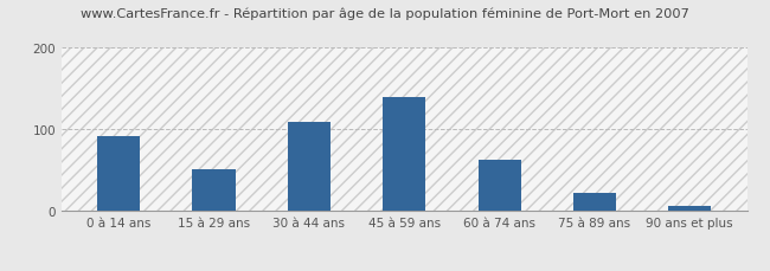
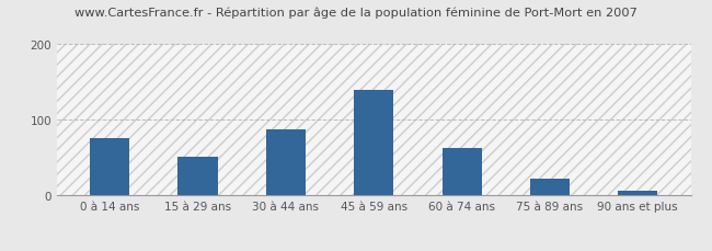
0 à 14 ans: 92 -> 76
30 à 44 ans: 110 -> 88
